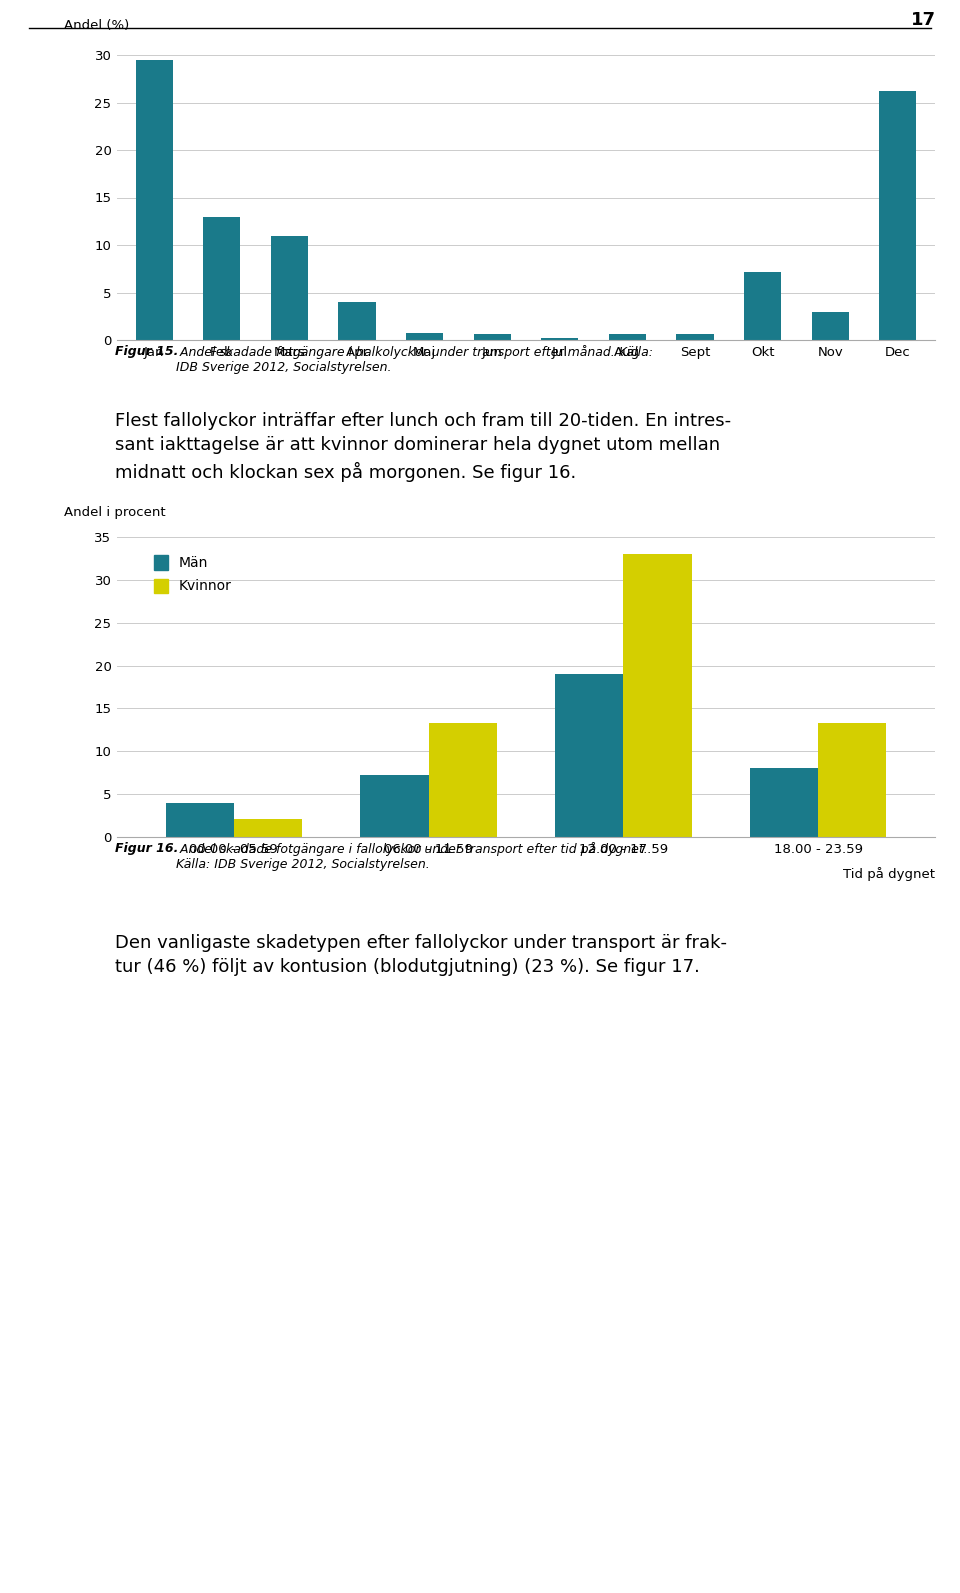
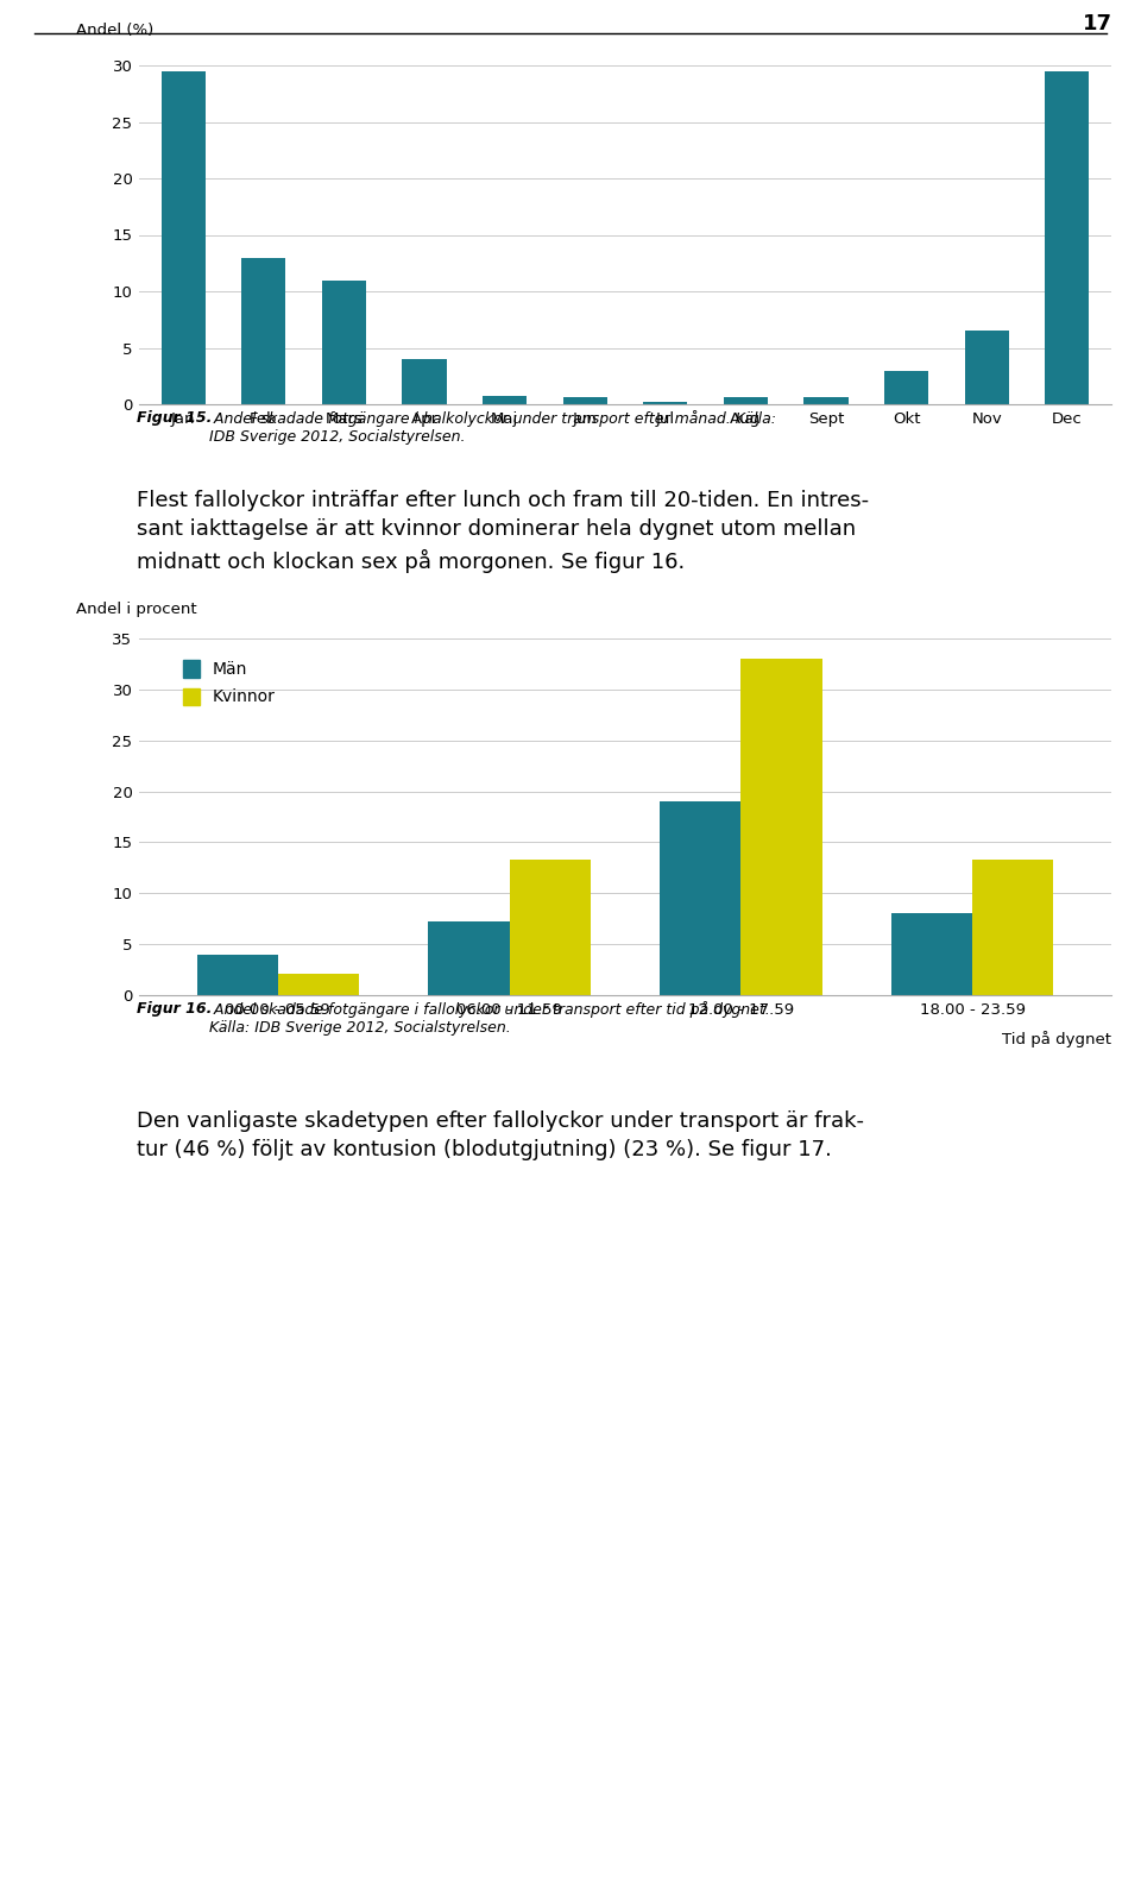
Okt: 7.2 -> 3.0
Nov: 3.0 -> 6.5
Dec: 26.2 -> 29.5
